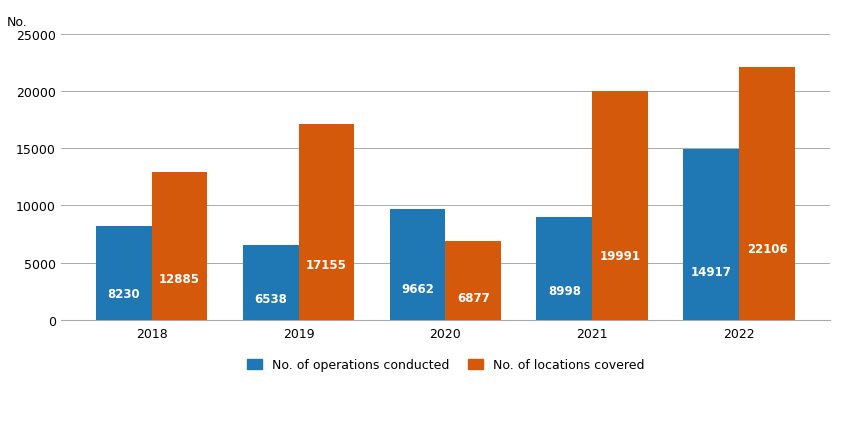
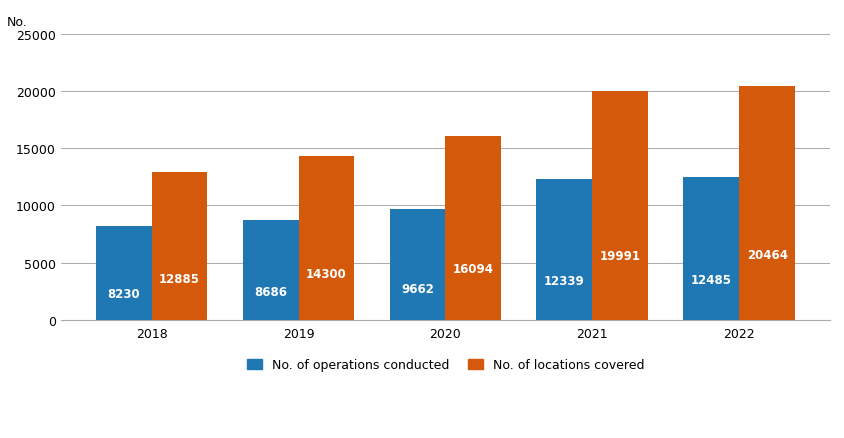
No. of operations conducted/2019: 6538 -> 8686
No. of locations covered/2019: 17155 -> 14300
No. of locations covered/2020: 6877 -> 16094
No. of operations conducted/2021: 8998 -> 12339
No. of operations conducted/2022: 14917 -> 12485
No. of locations covered/2022: 22106 -> 20464
